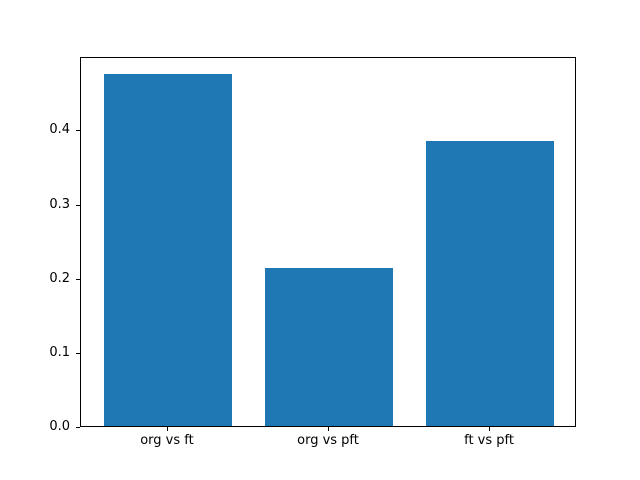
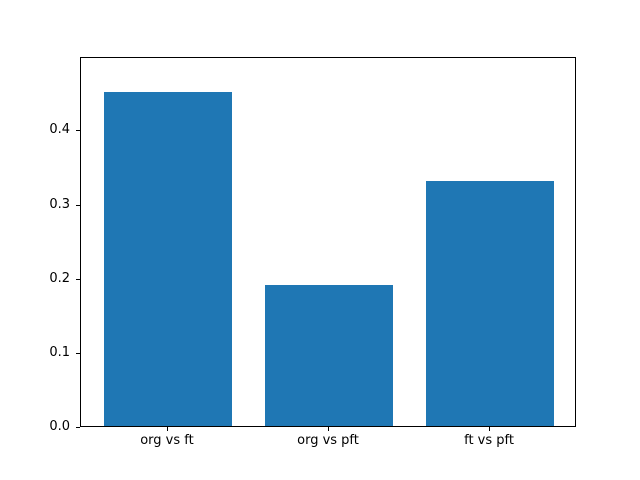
org vs ft: 0.47 -> 0.45
org vs pft: 0.21 -> 0.19
ft vs pft: 0.38 -> 0.33
